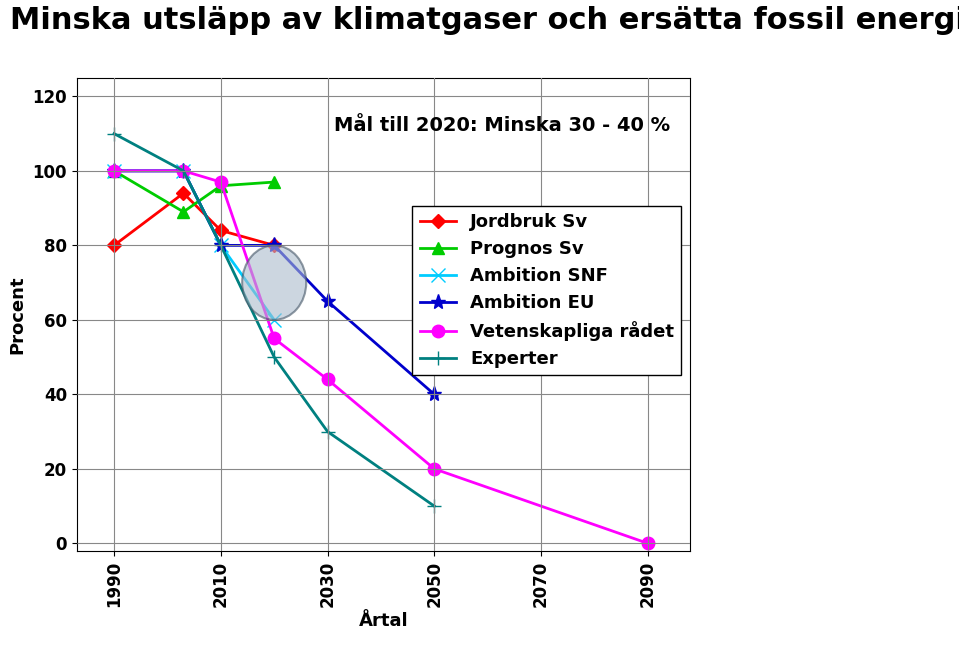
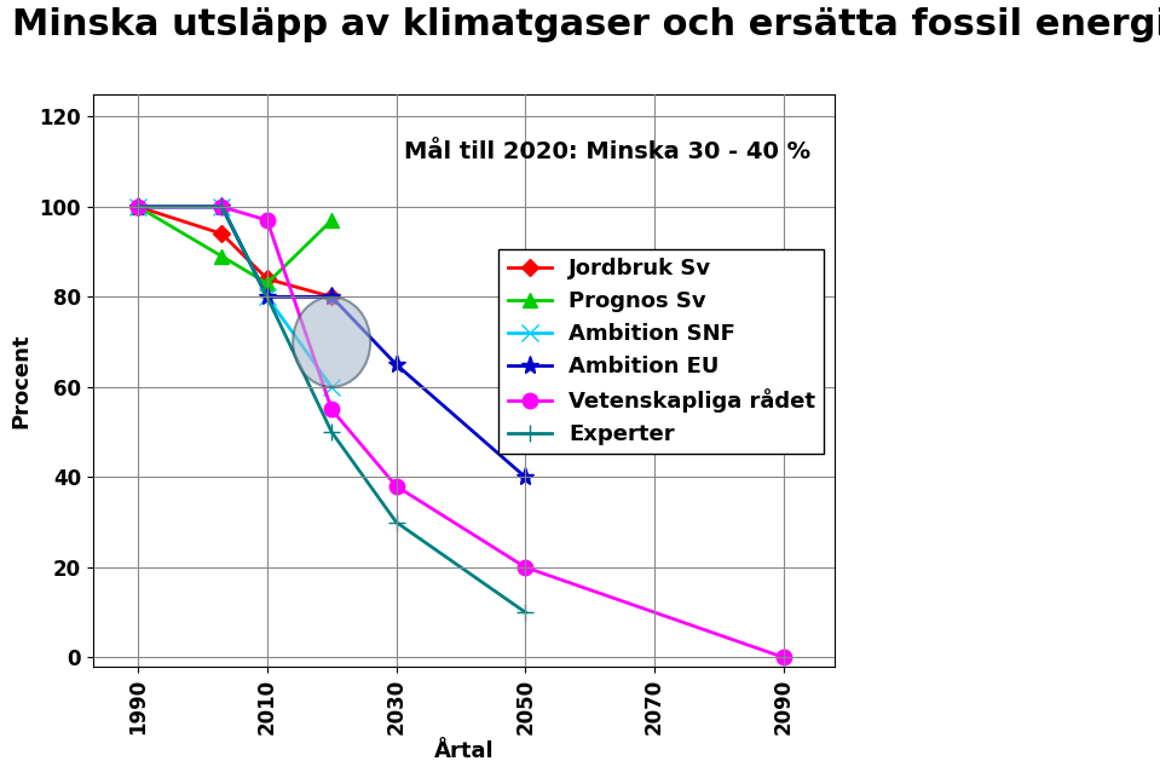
Jordbruk Sv/1990: 80 -> 100
Experter/1990: 110 -> 100
Prognos Sv/2010: 96 -> 83
Vetenskapliga rådet/2030: 44 -> 38
